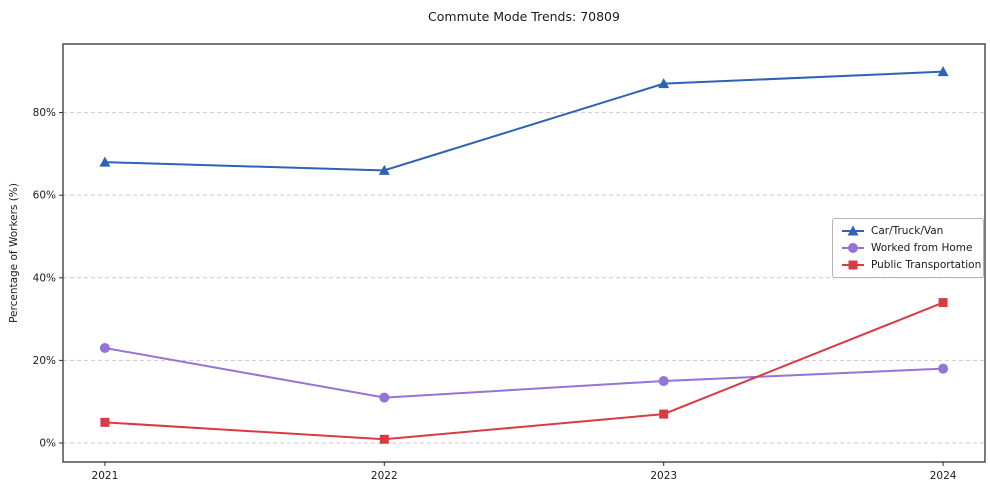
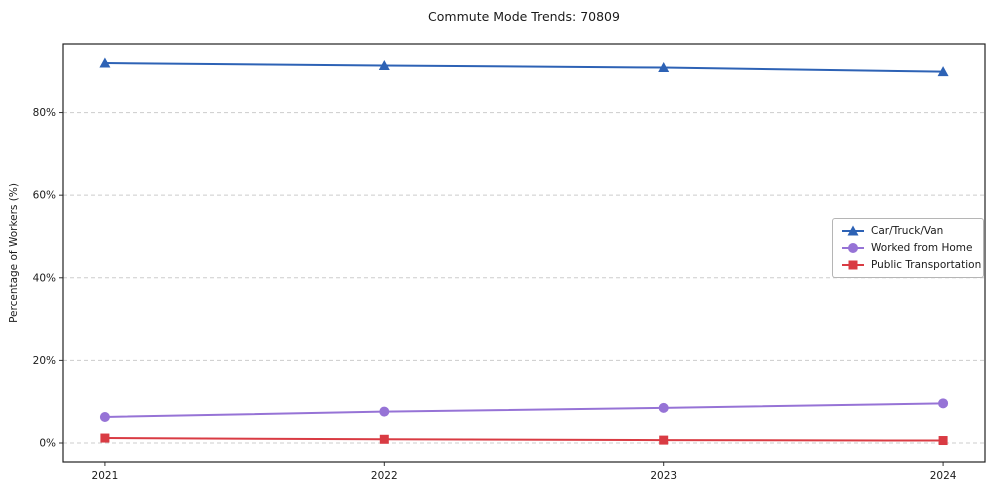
Car/Truck/Van/2021: 68% -> 92%
Worked from Home/2021: 23% -> 6%
Public Transportation/2021: 5% -> 1%
Car/Truck/Van/2022: 66% -> 91%
Worked from Home/2022: 11% -> 8%
Car/Truck/Van/2023: 87% -> 91%
Worked from Home/2023: 15% -> 8%
Public Transportation/2023: 7% -> 1%
Worked from Home/2024: 18% -> 10%
Public Transportation/2024: 34% -> 1%
